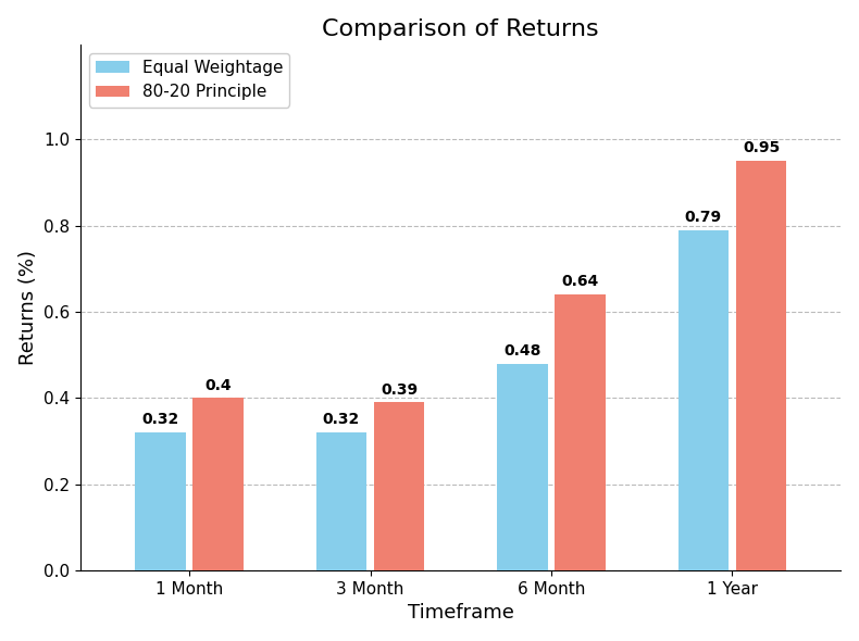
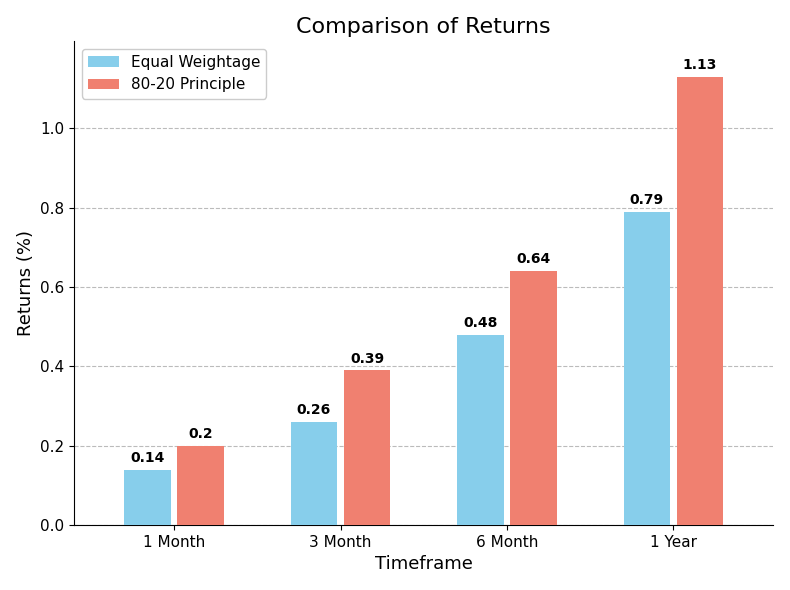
Equal Weightage/1 Month: 0.32 -> 0.14
80-20 Principle/1 Month: 0.4 -> 0.2
Equal Weightage/3 Month: 0.32 -> 0.26
80-20 Principle/1 Year: 0.95 -> 1.13
